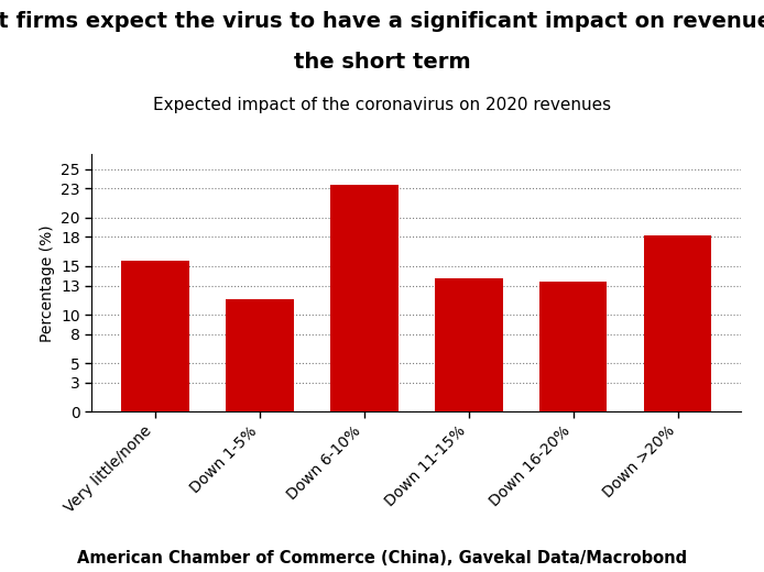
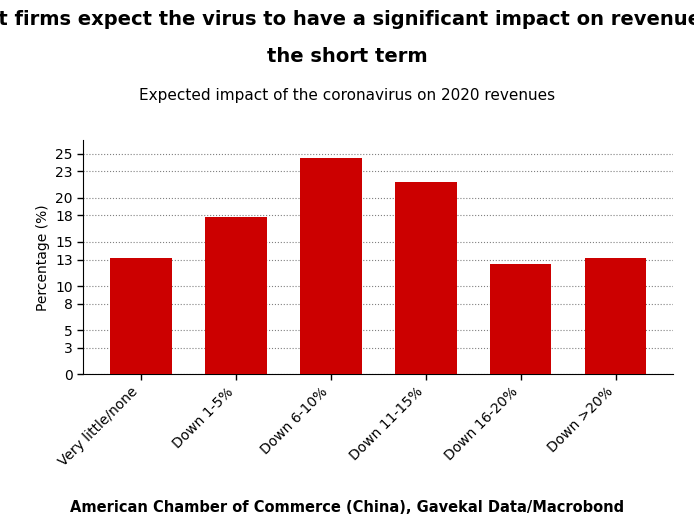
Very little/none: 15.6 -> 13.2
Down 1-5%: 11.6 -> 17.8
Down 6-10%: 23.4 -> 24.5
Down 11-15%: 13.8 -> 21.8
Down 16-20%: 13.4 -> 12.5
Down >20%: 18.2 -> 13.2
